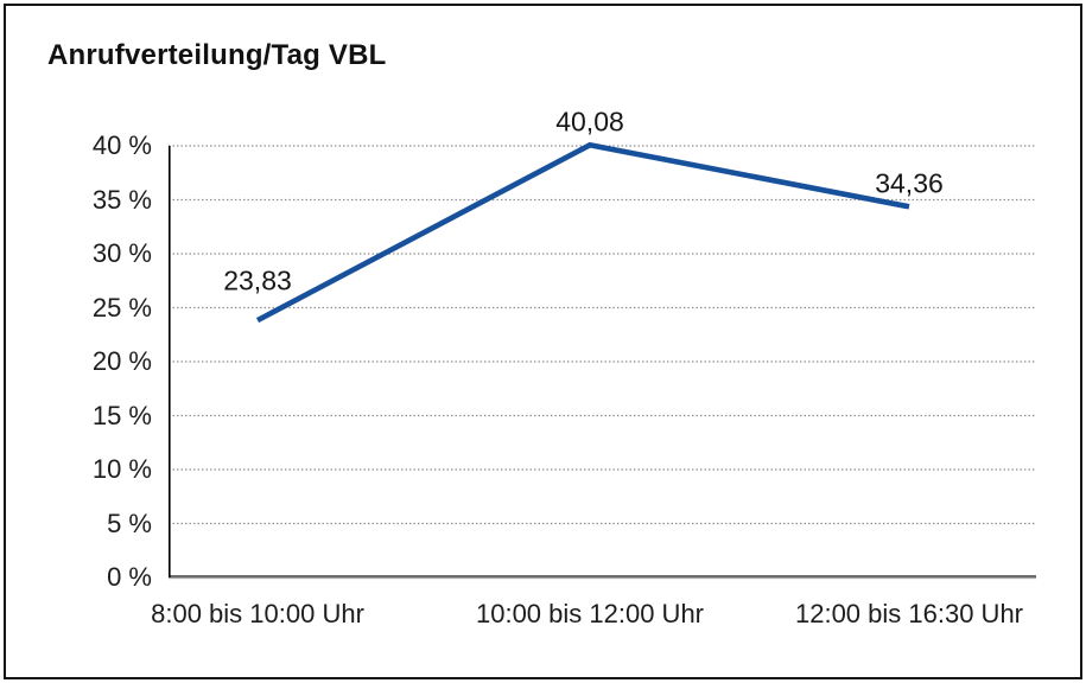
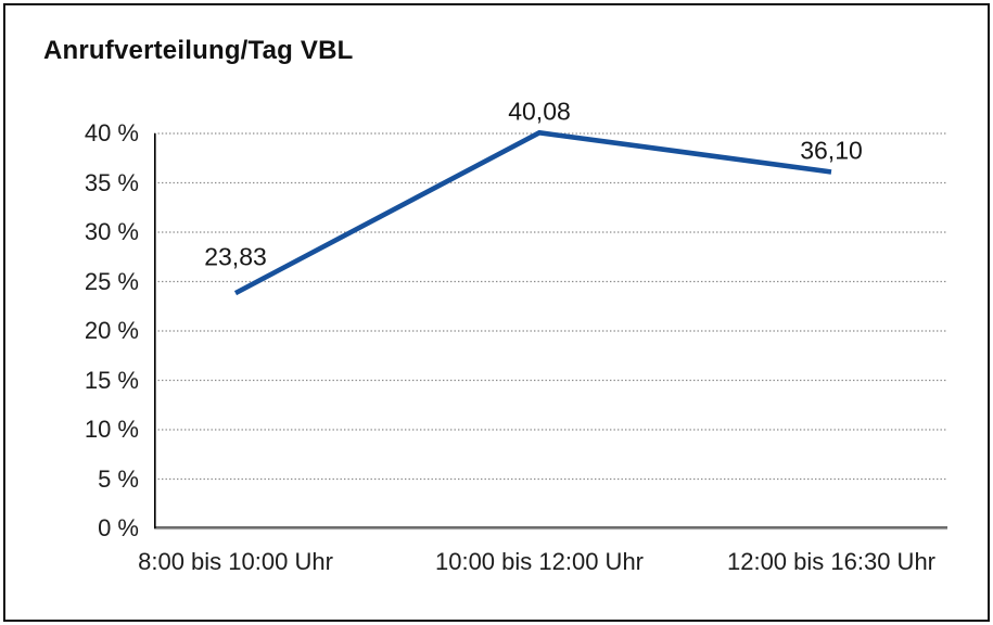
12:00 bis 16:30 Uhr: 34,36 -> 36,10
